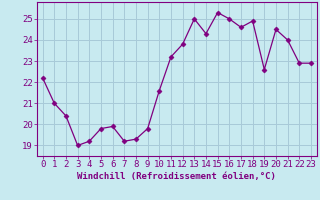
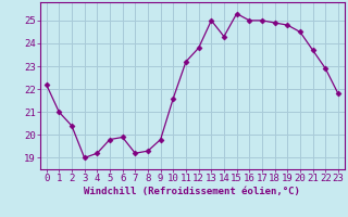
17: 24.6 -> 25.0
19: 22.6 -> 24.8
21: 24.0 -> 23.7
23: 22.9 -> 21.8
